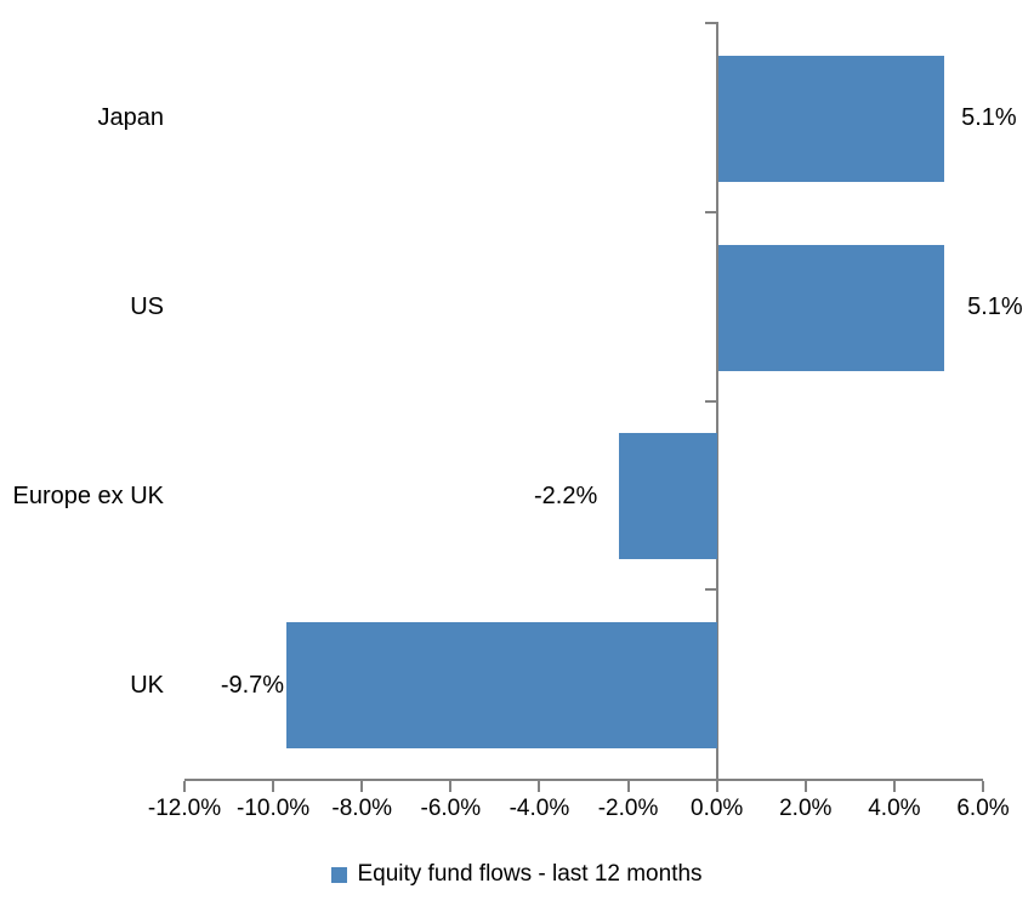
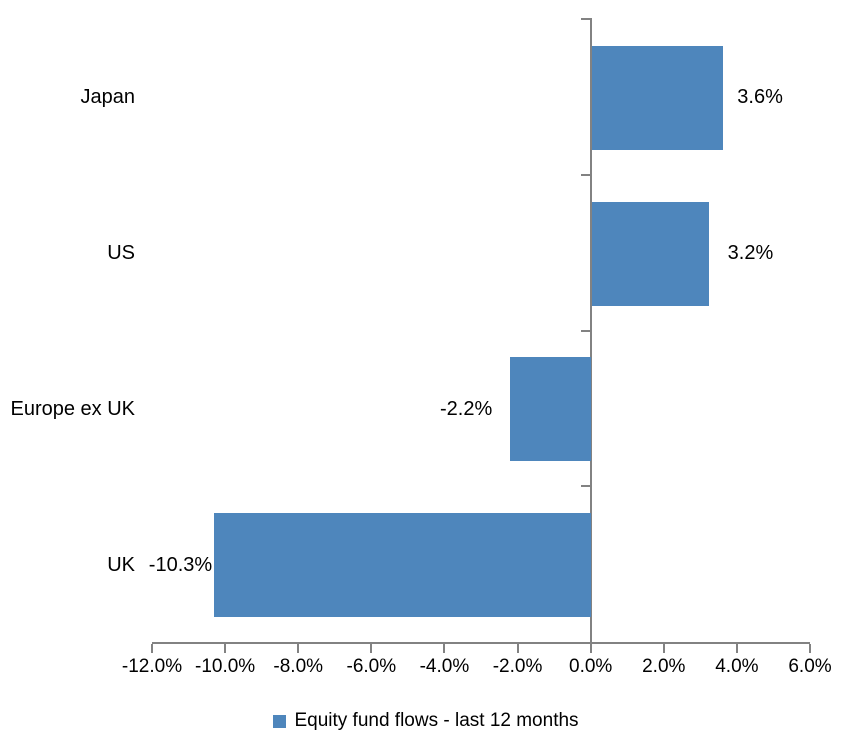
Japan: 5.1% -> 3.6%
US: 5.1% -> 3.2%
UK: -9.7% -> -10.3%
